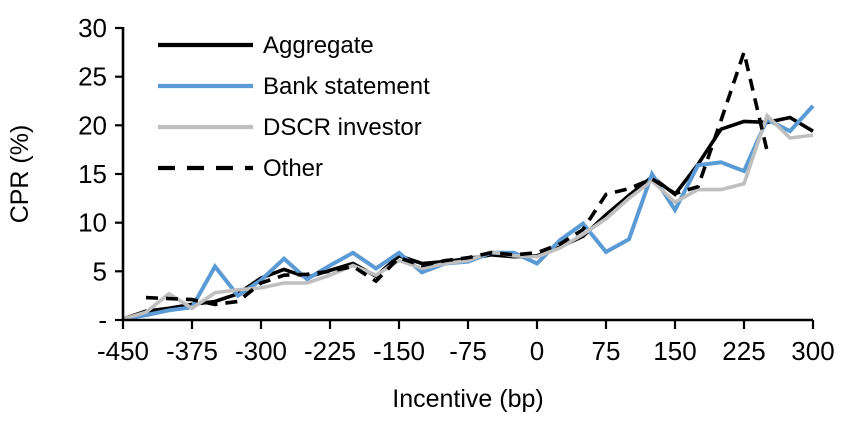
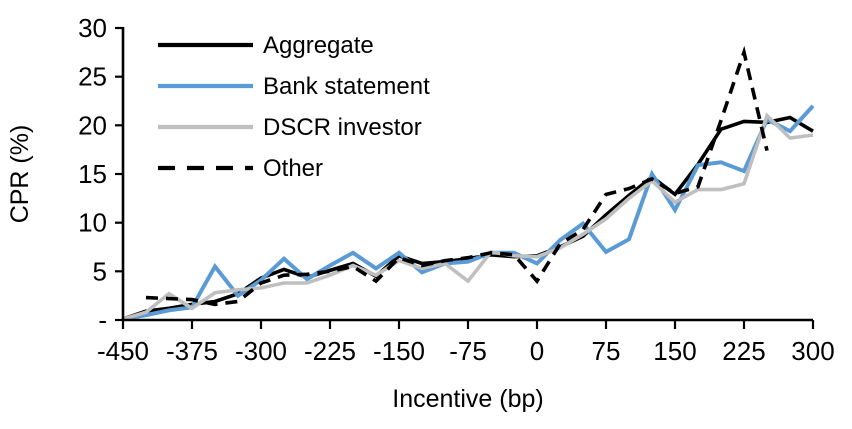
DSCR investor/-75: 6 -> 4
Other/0: 7 -> 4
